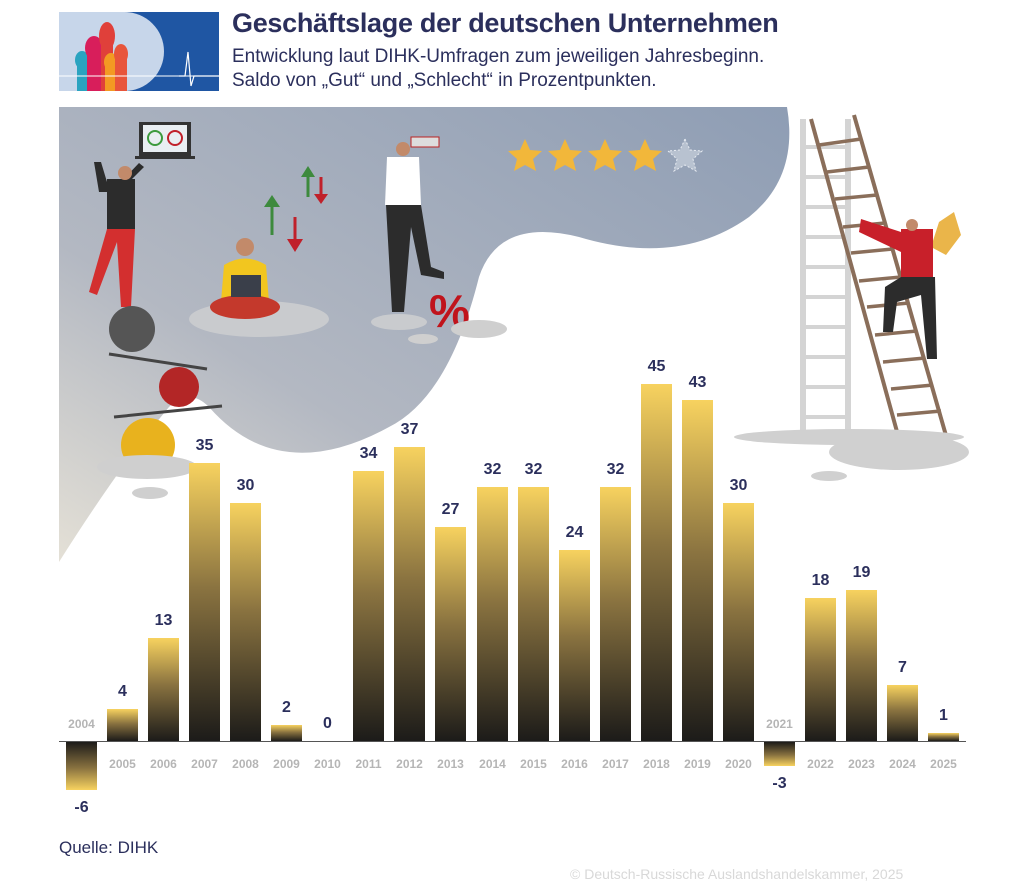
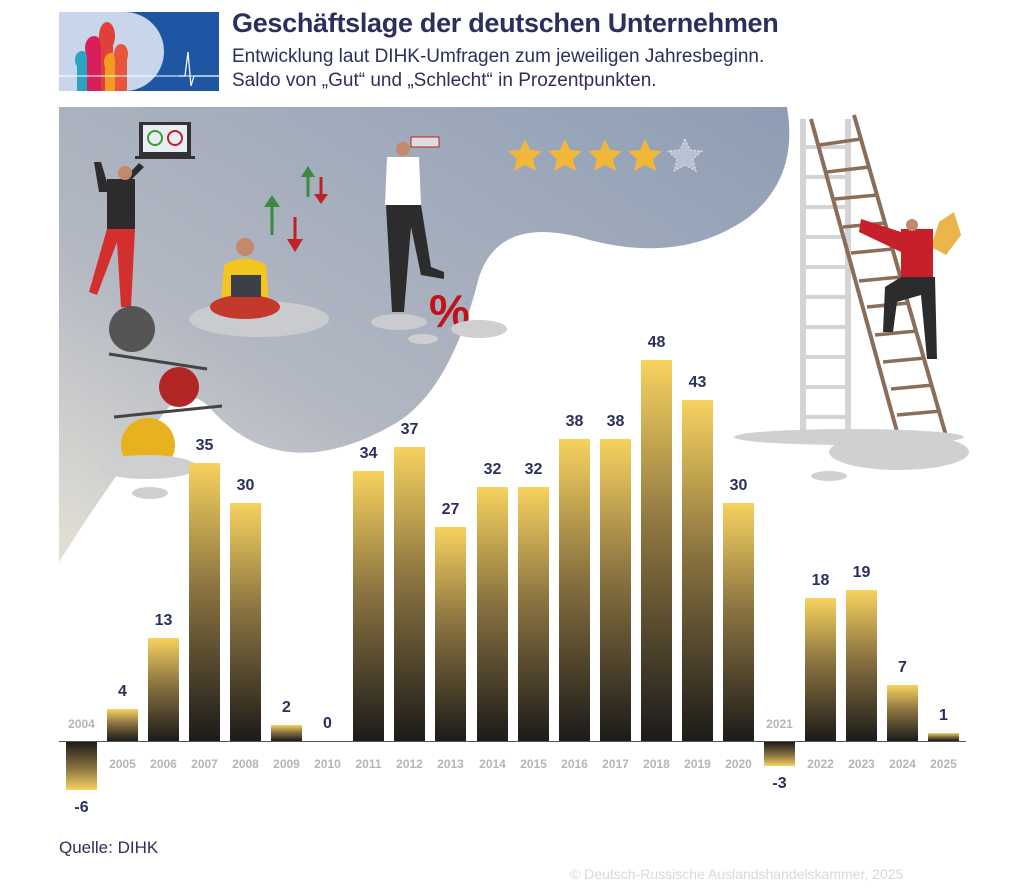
2016: 24 -> 38
2017: 32 -> 38
2018: 45 -> 48
